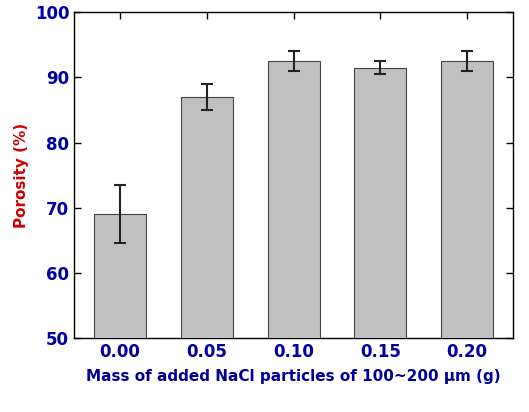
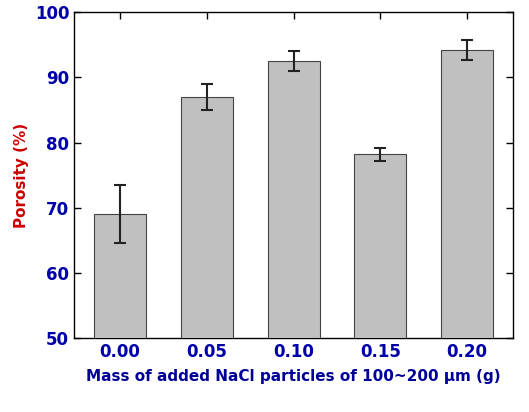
0.15: 91.5 -> 78.2
0.20: 92.5 -> 94.2
